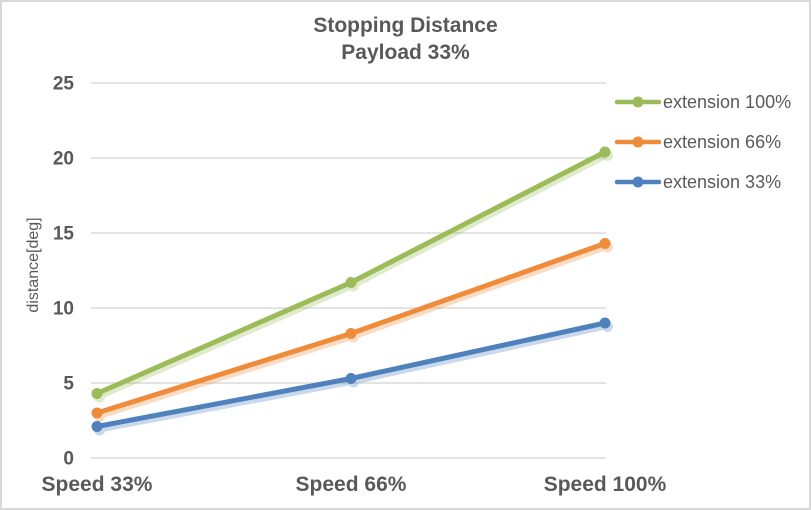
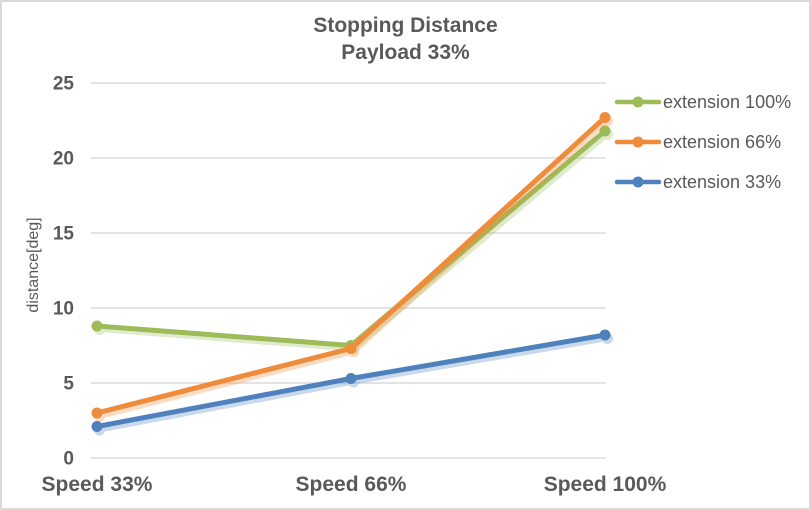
extension 100%/Speed 33%: 4.3 -> 8.8
extension 100%/Speed 66%: 11.7 -> 7.5
extension 66%/Speed 66%: 8.3 -> 7.3
extension 100%/Speed 100%: 20.4 -> 21.8
extension 66%/Speed 100%: 14.3 -> 22.7
extension 33%/Speed 100%: 9.0 -> 8.2
